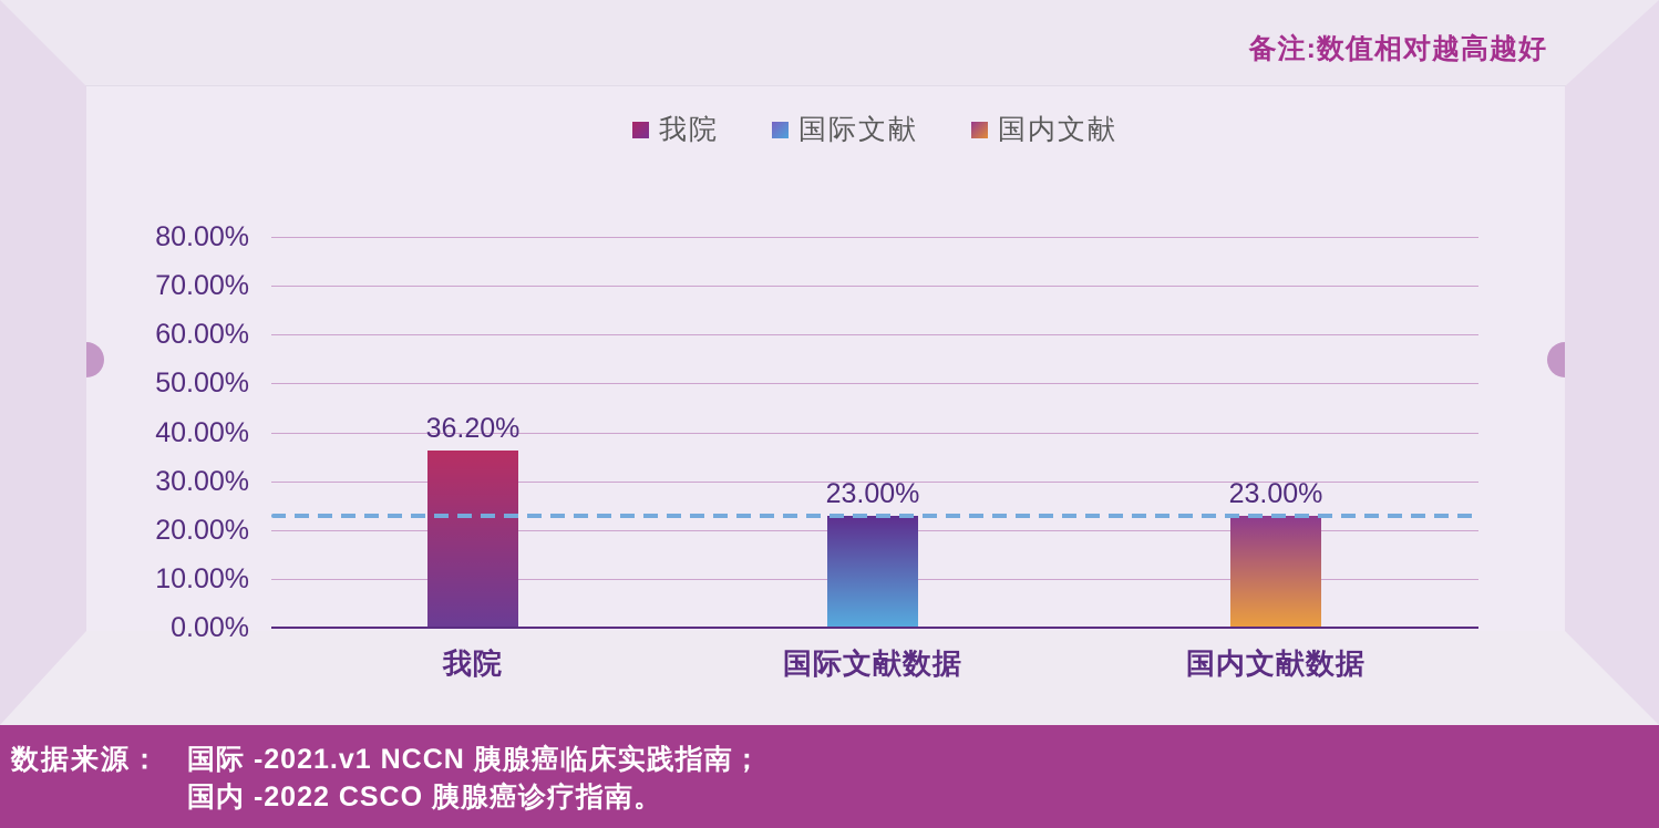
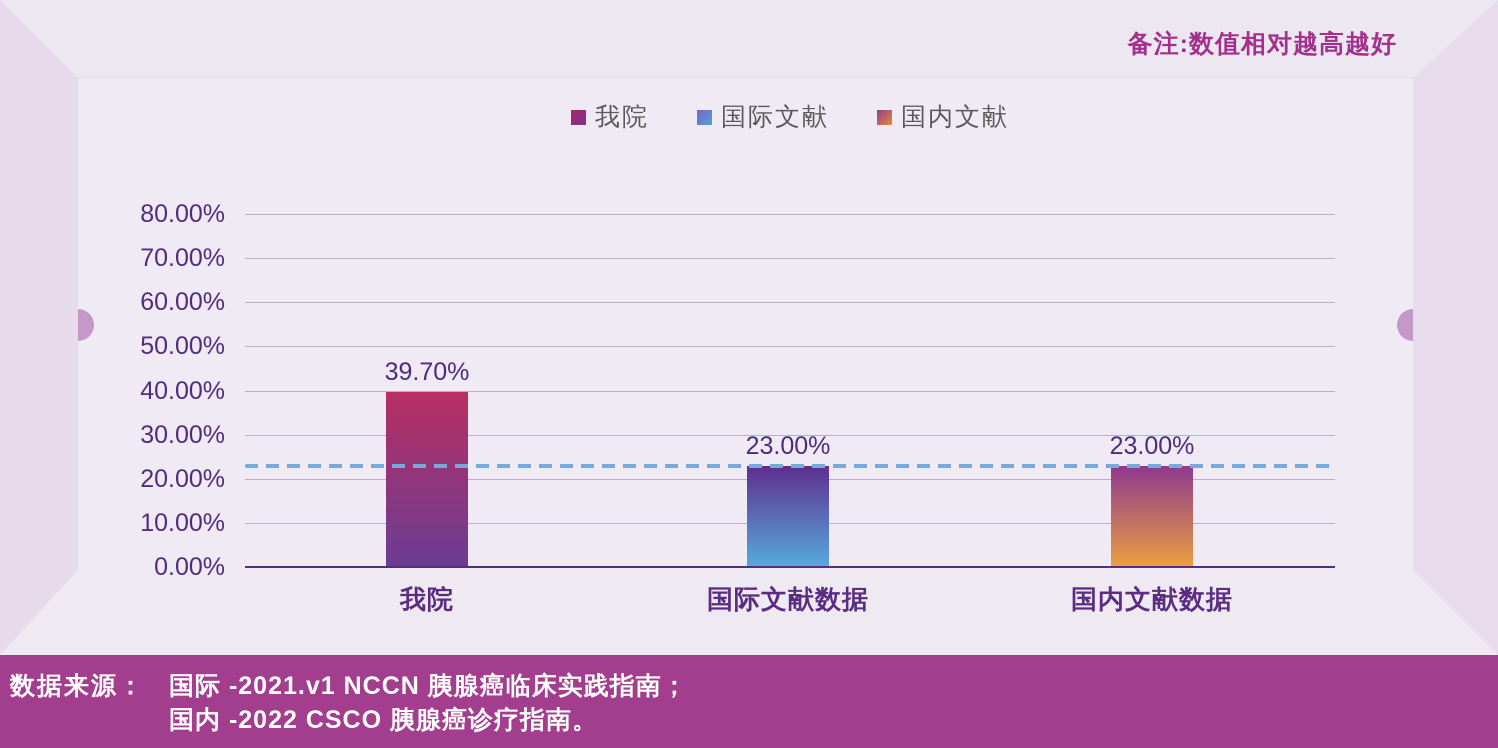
我院: 36.20% -> 39.70%
